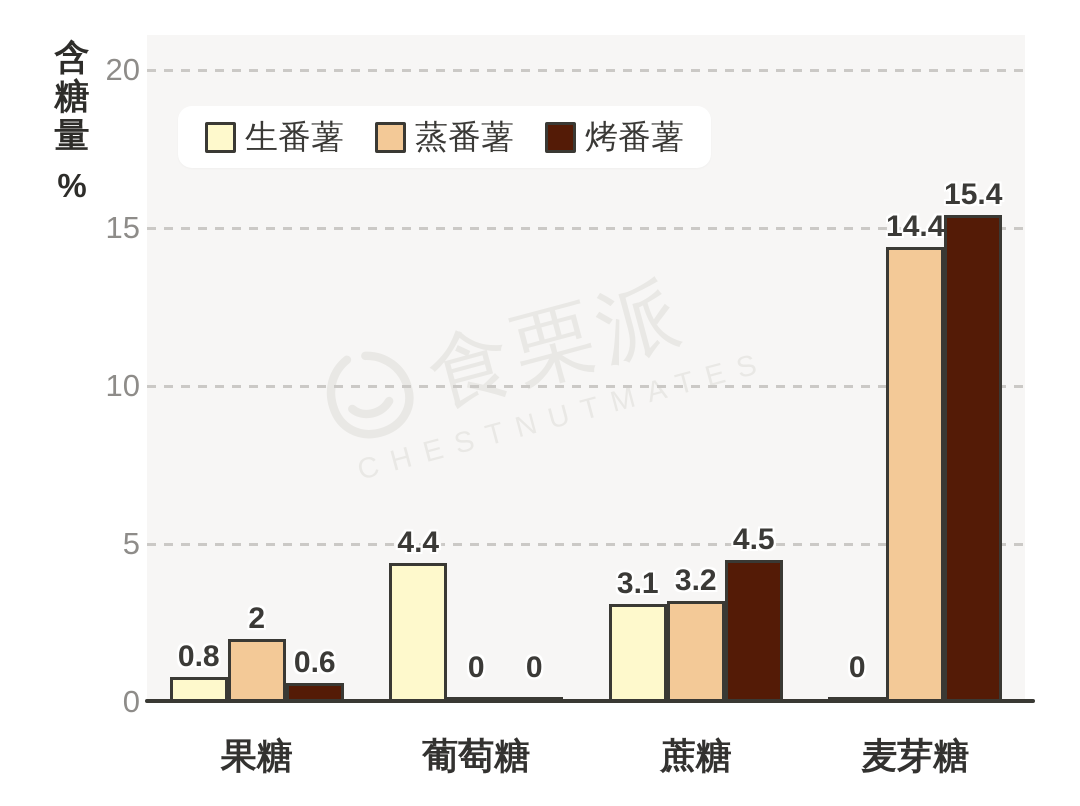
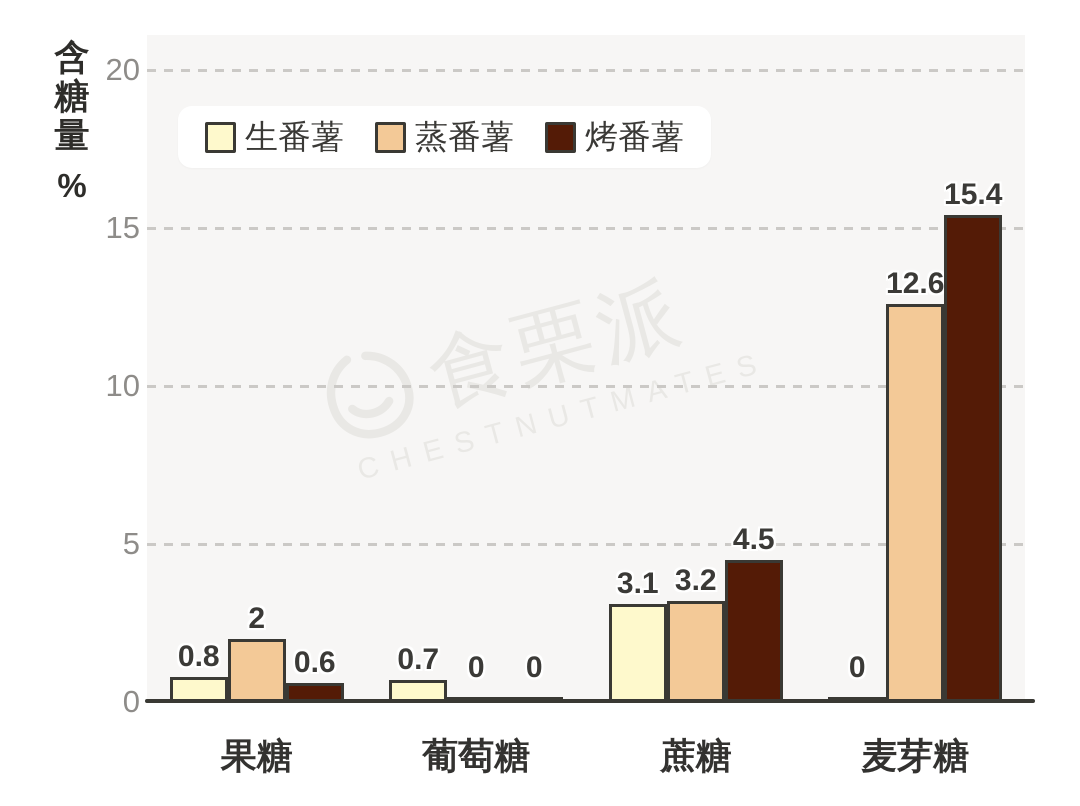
生番薯/葡萄糖: 4.4 -> 0.7
蒸番薯/麦芽糖: 14.4 -> 12.6
